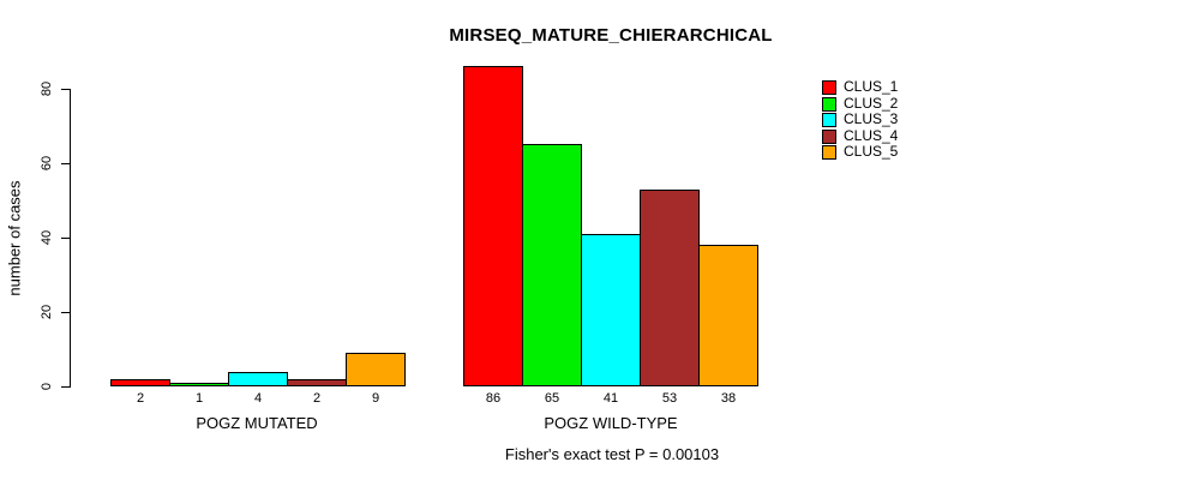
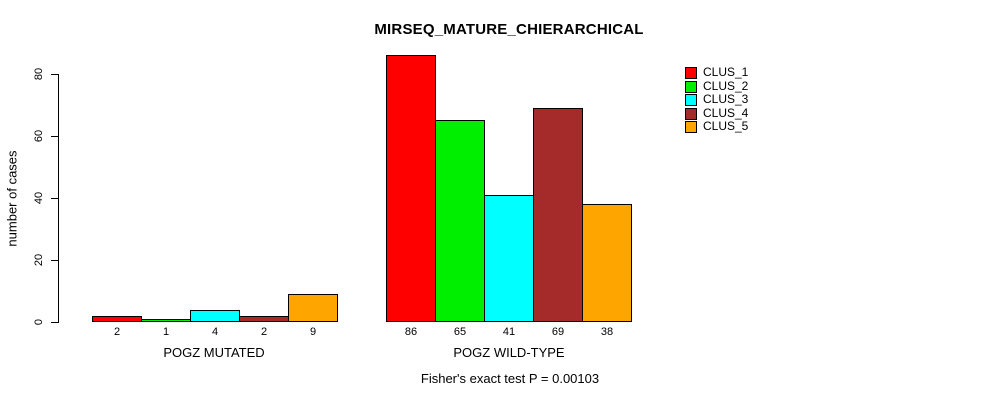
CLUS_4/POGZ WILD-TYPE: 53 -> 69
